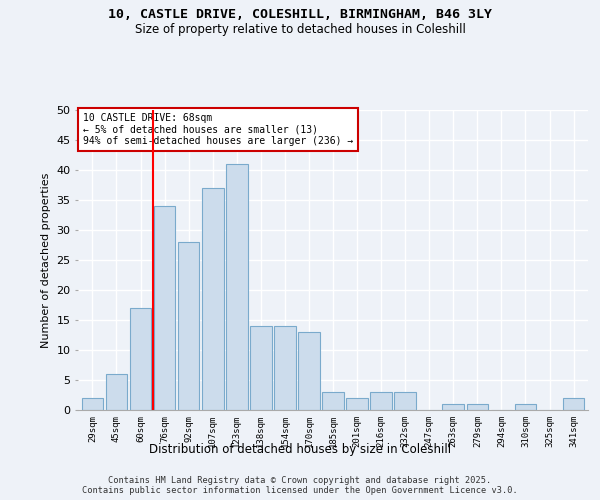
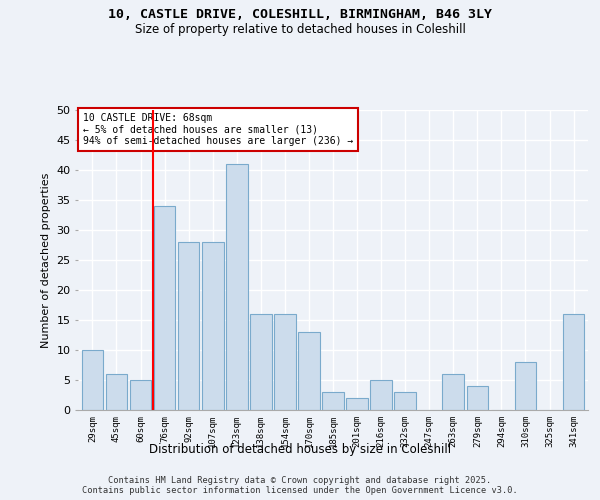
29sqm: 2 -> 10
60sqm: 17 -> 5
107sqm: 37 -> 28
138sqm: 14 -> 16
154sqm: 14 -> 16
216sqm: 3 -> 5
263sqm: 1 -> 6
279sqm: 1 -> 4
310sqm: 1 -> 8
341sqm: 2 -> 16
